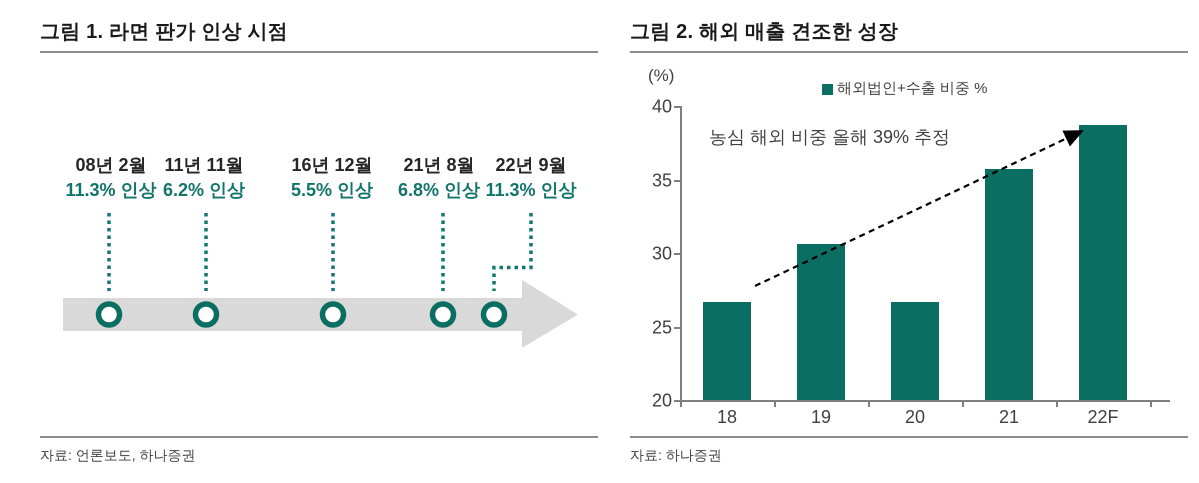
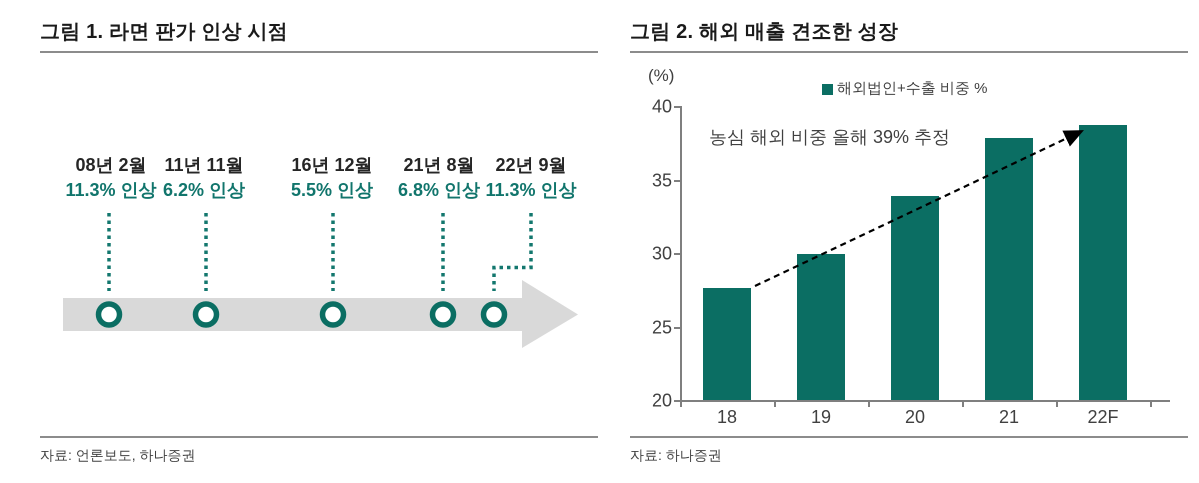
18: 26.7 -> 27.6
19: 30.6 -> 29.9
20: 26.7 -> 33.9
21: 35.7 -> 37.8
